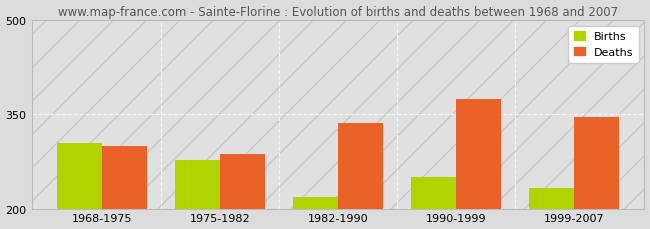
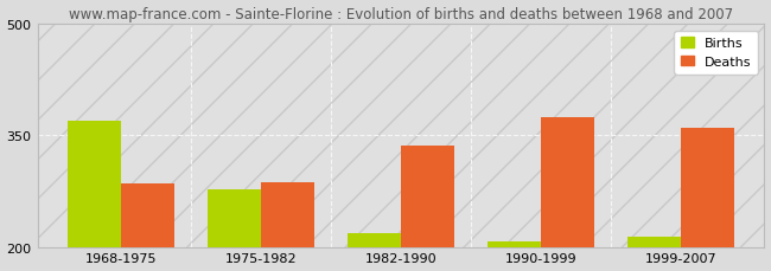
Births/1968-1975: 304 -> 370
Deaths/1968-1975: 300 -> 285
Births/1990-1999: 250 -> 208
Births/1999-2007: 232 -> 213
Deaths/1999-2007: 346 -> 360
